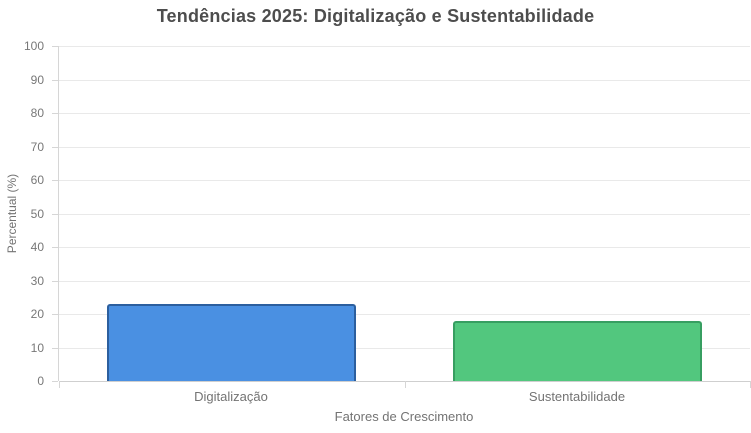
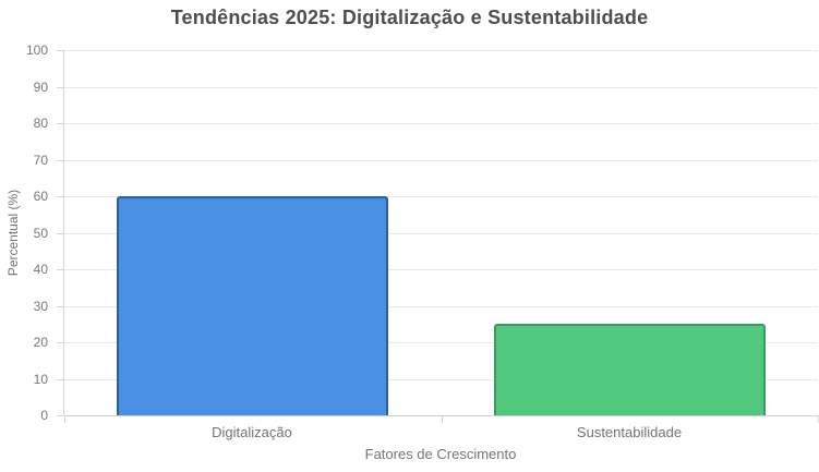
Digitalização: 23 -> 60
Sustentabilidade: 18 -> 25
